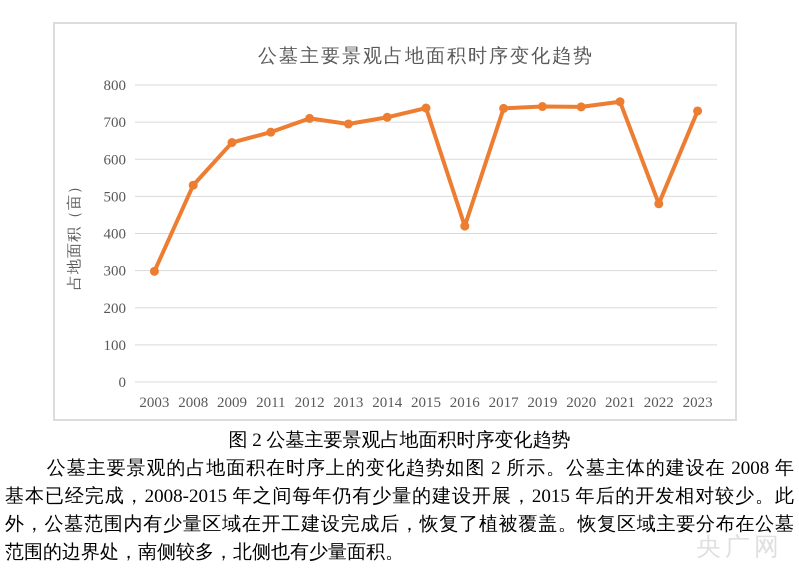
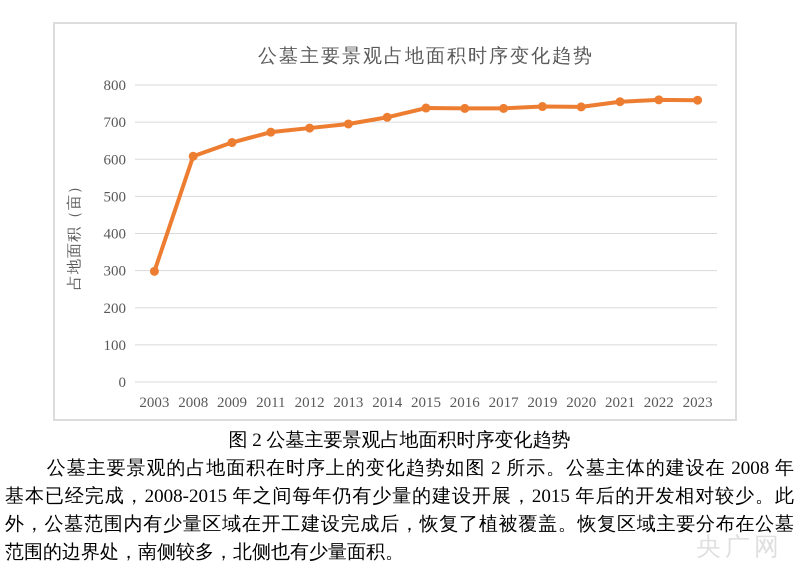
2008: 530 -> 610
2012: 710 -> 680
2016: 420 -> 740
2022: 480 -> 760
2023: 730 -> 760
